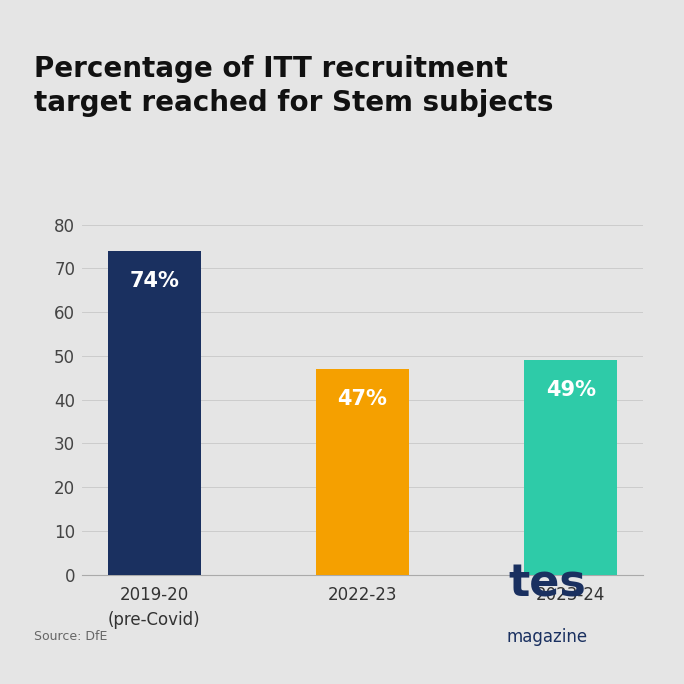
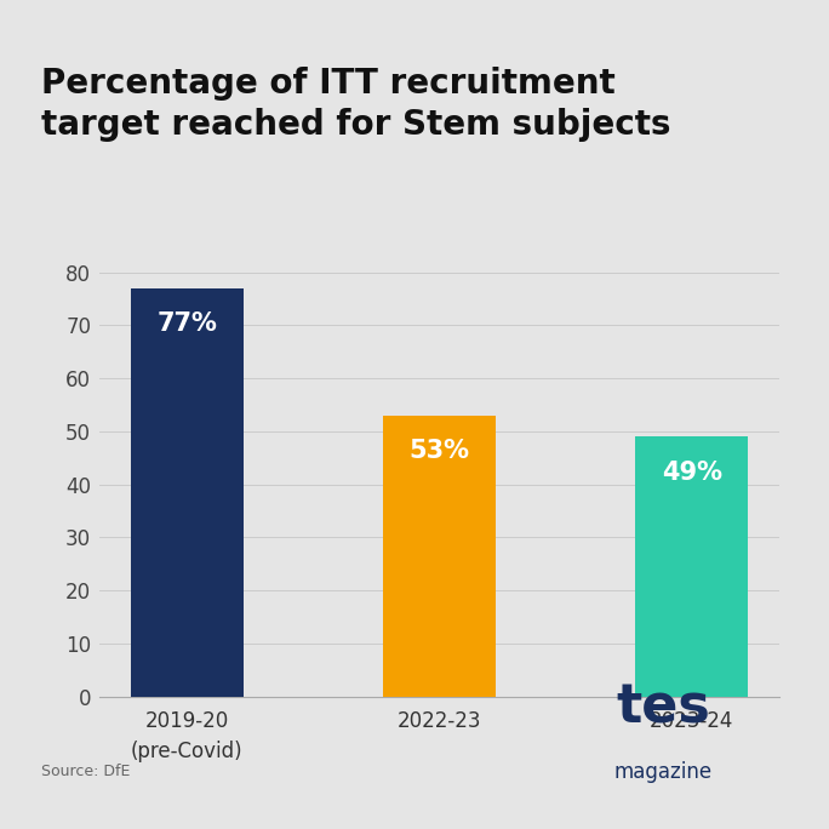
2019-20 (pre-Covid): 74% -> 77%
2022-23: 47% -> 53%
